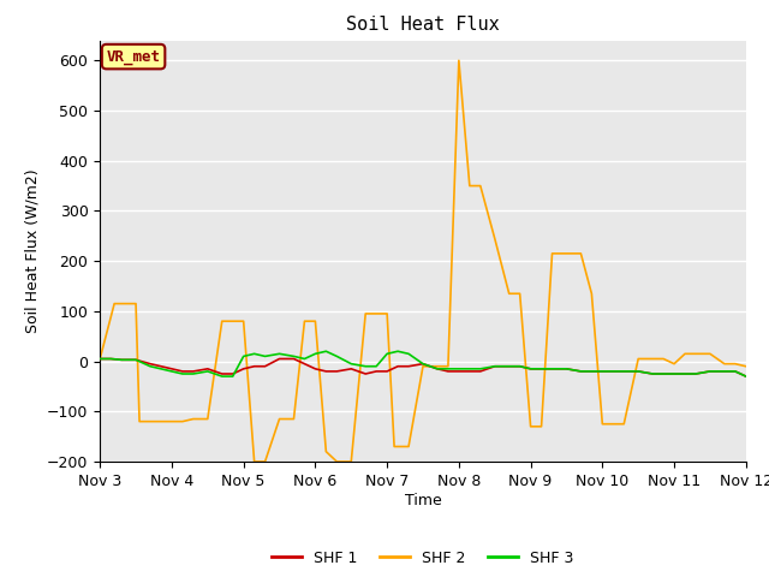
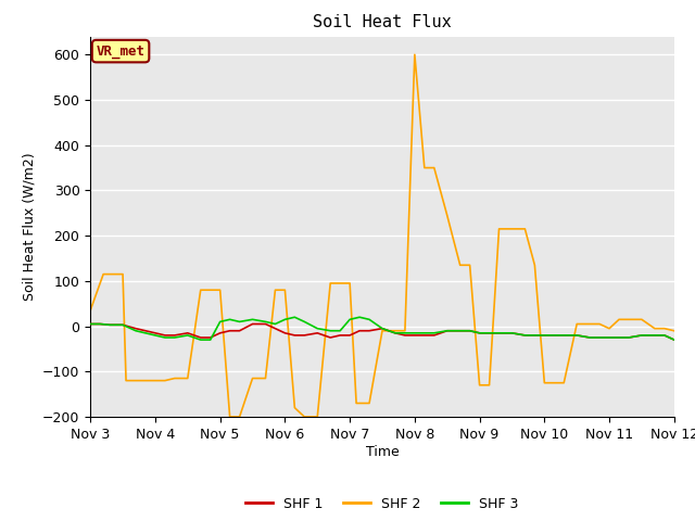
SHF 2/Nov 3: 5 -> 35
